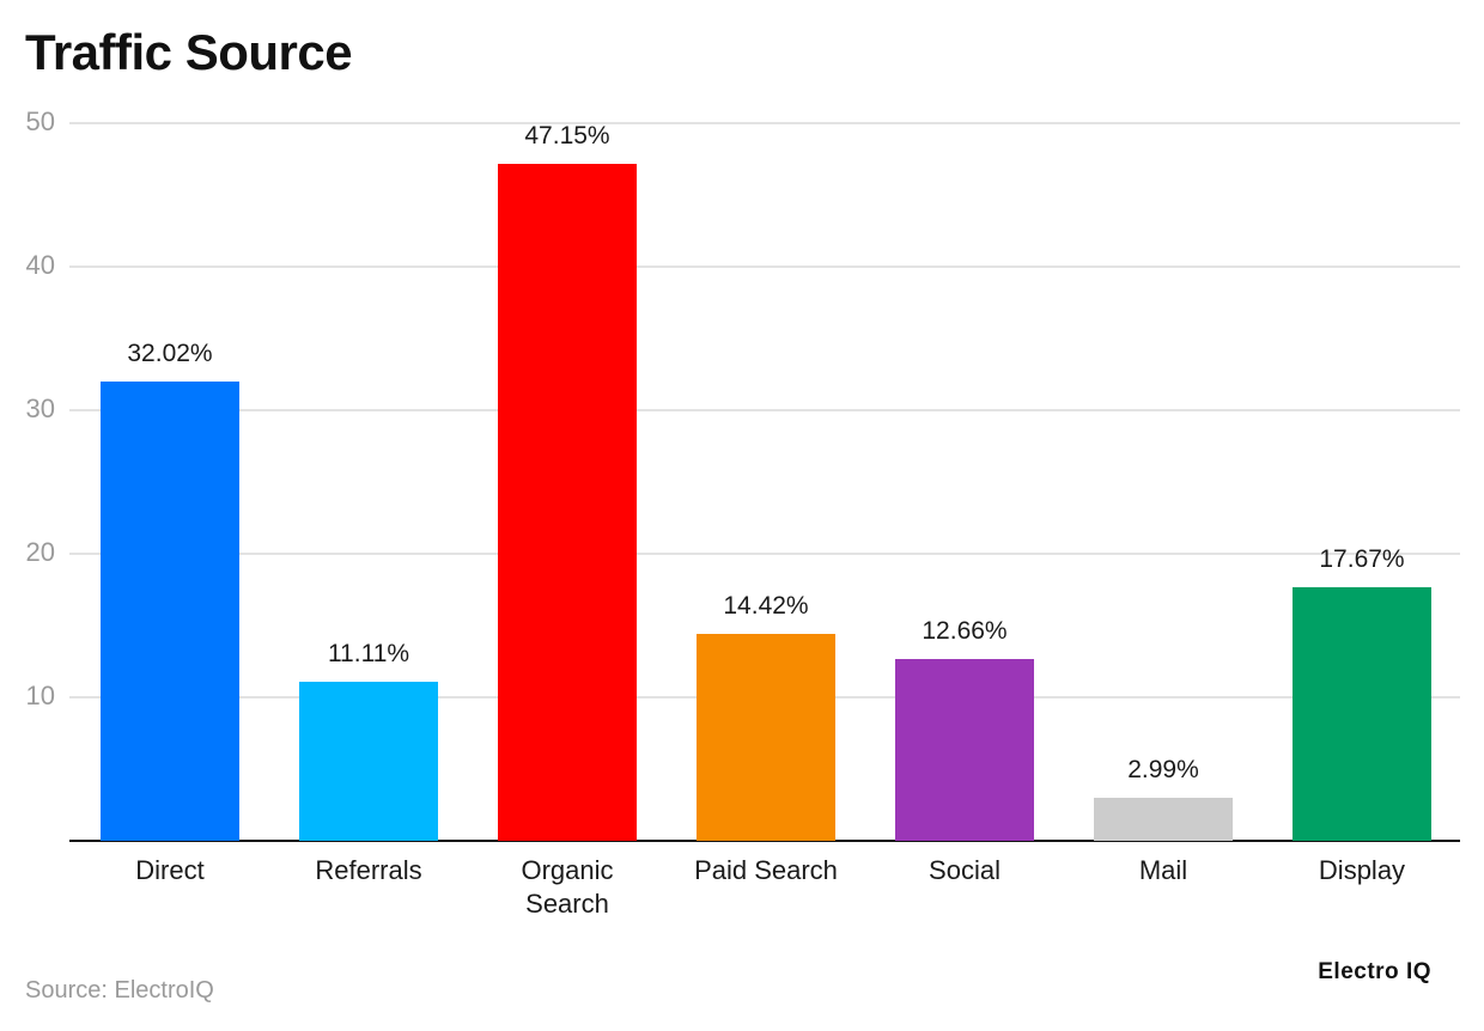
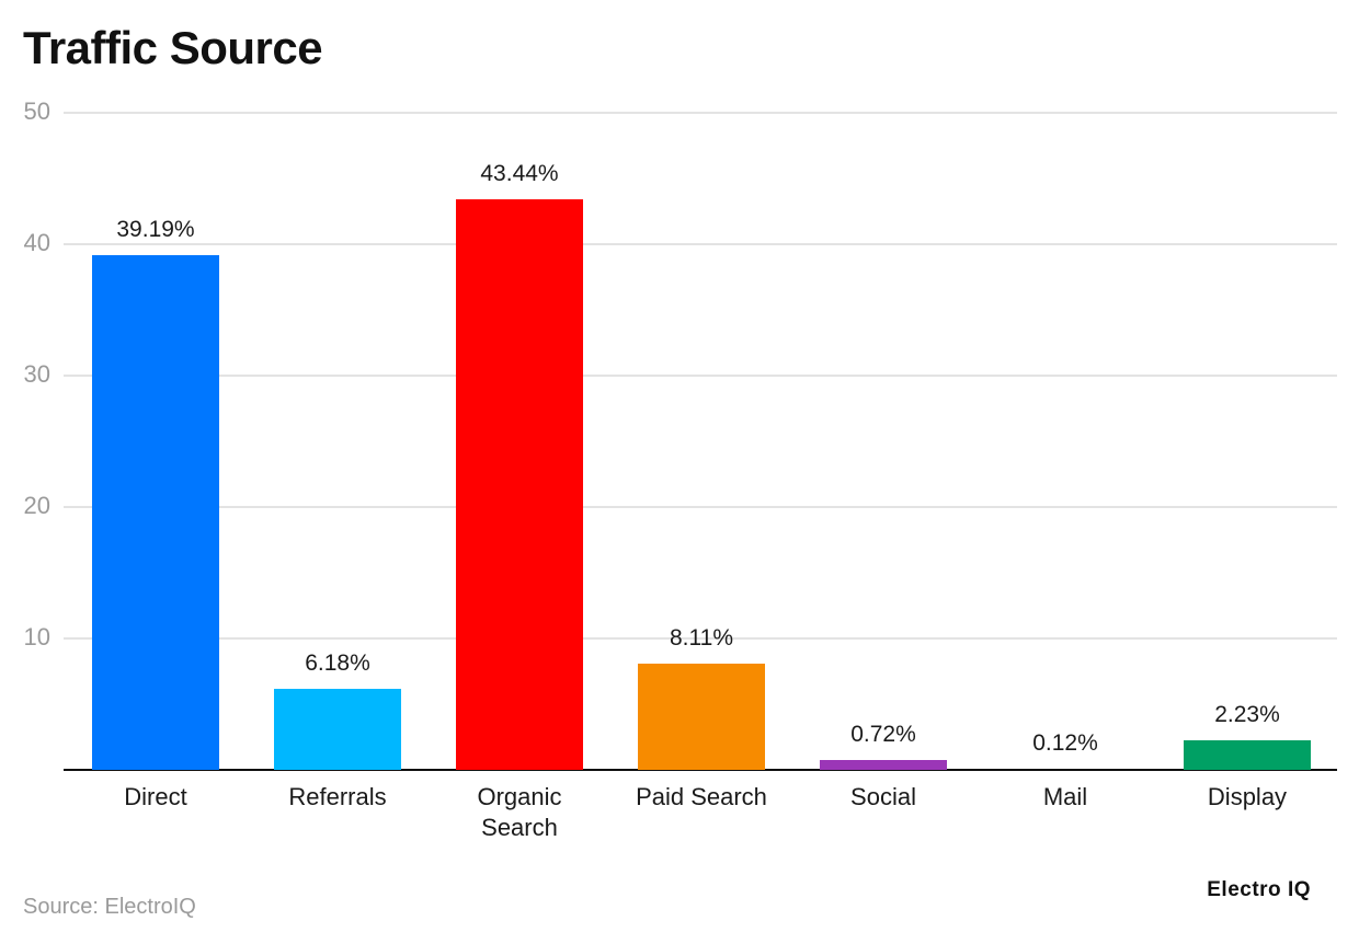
Direct: 32.02% -> 39.19%
Referrals: 11.11% -> 6.18%
Organic Search: 47.15% -> 43.44%
Paid Search: 14.42% -> 8.11%
Social: 12.66% -> 0.72%
Mail: 2.99% -> 0.12%
Display: 17.67% -> 2.23%
